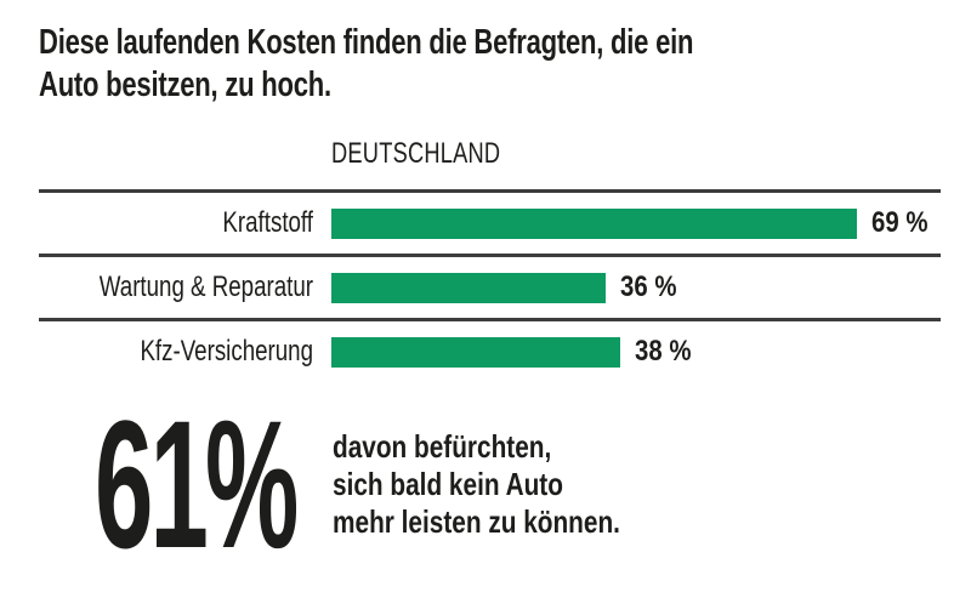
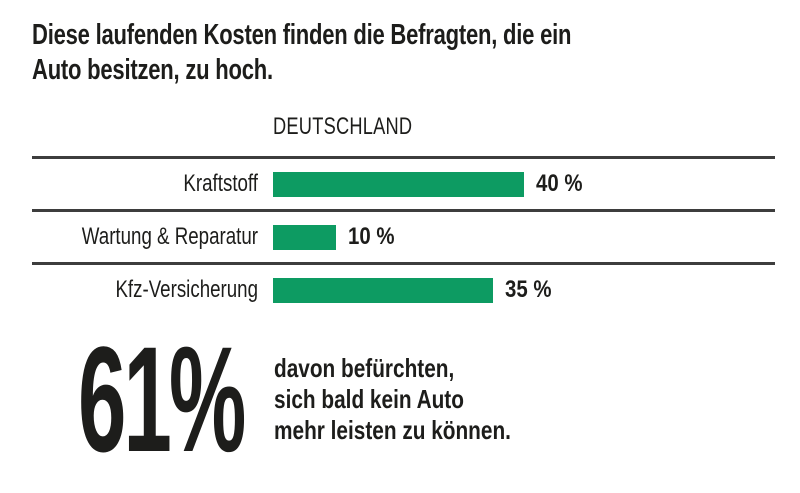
Kraftstoff: 69 -> 40
Wartung & Reparatur: 36 -> 10
Kfz-Versicherung: 38 -> 35
